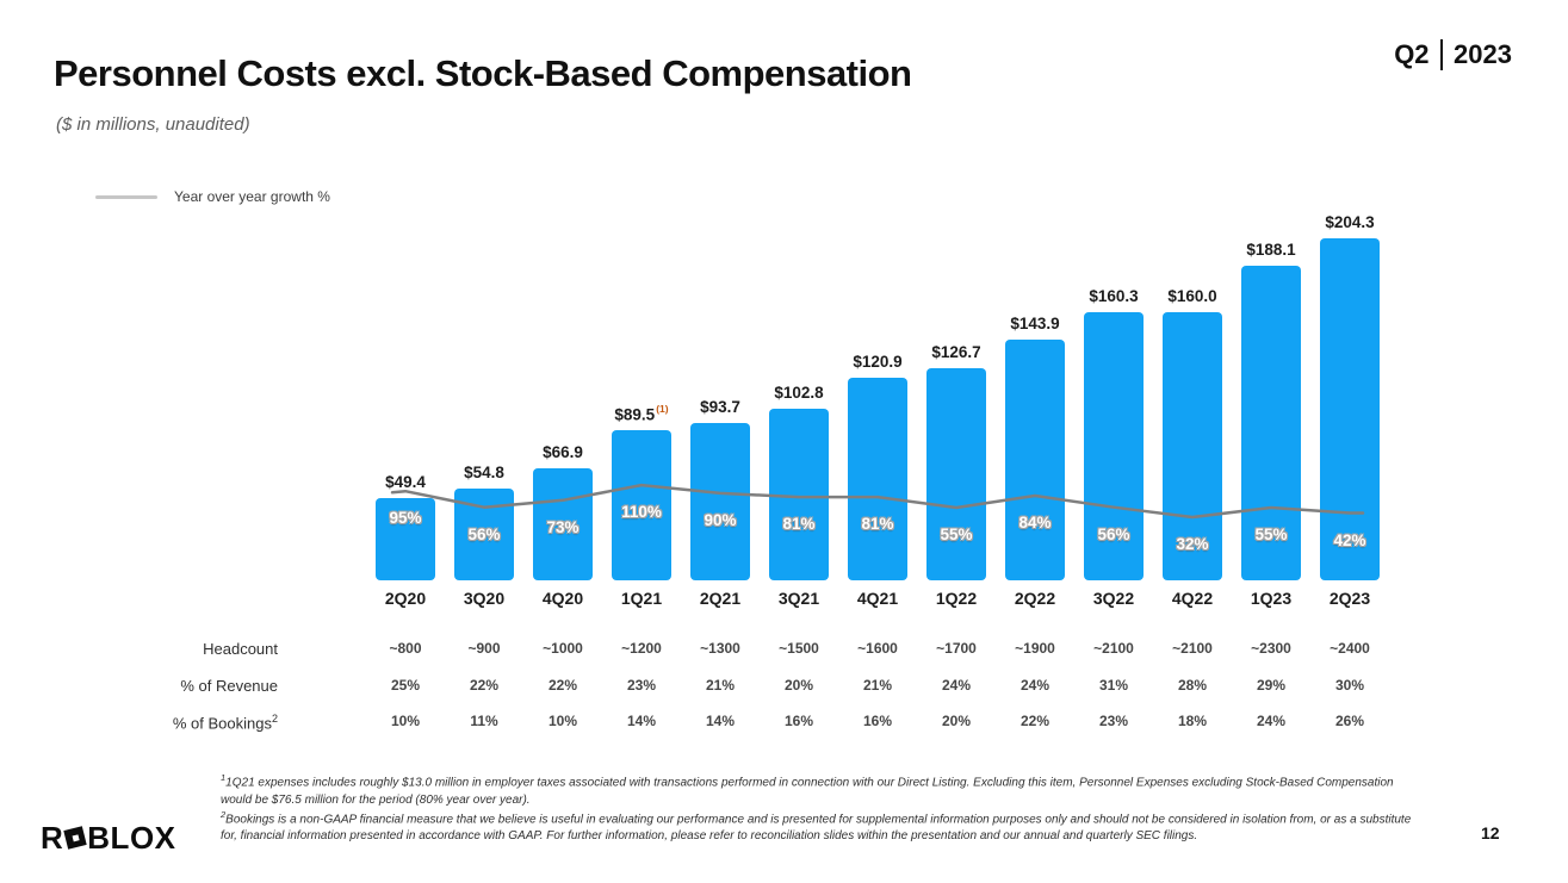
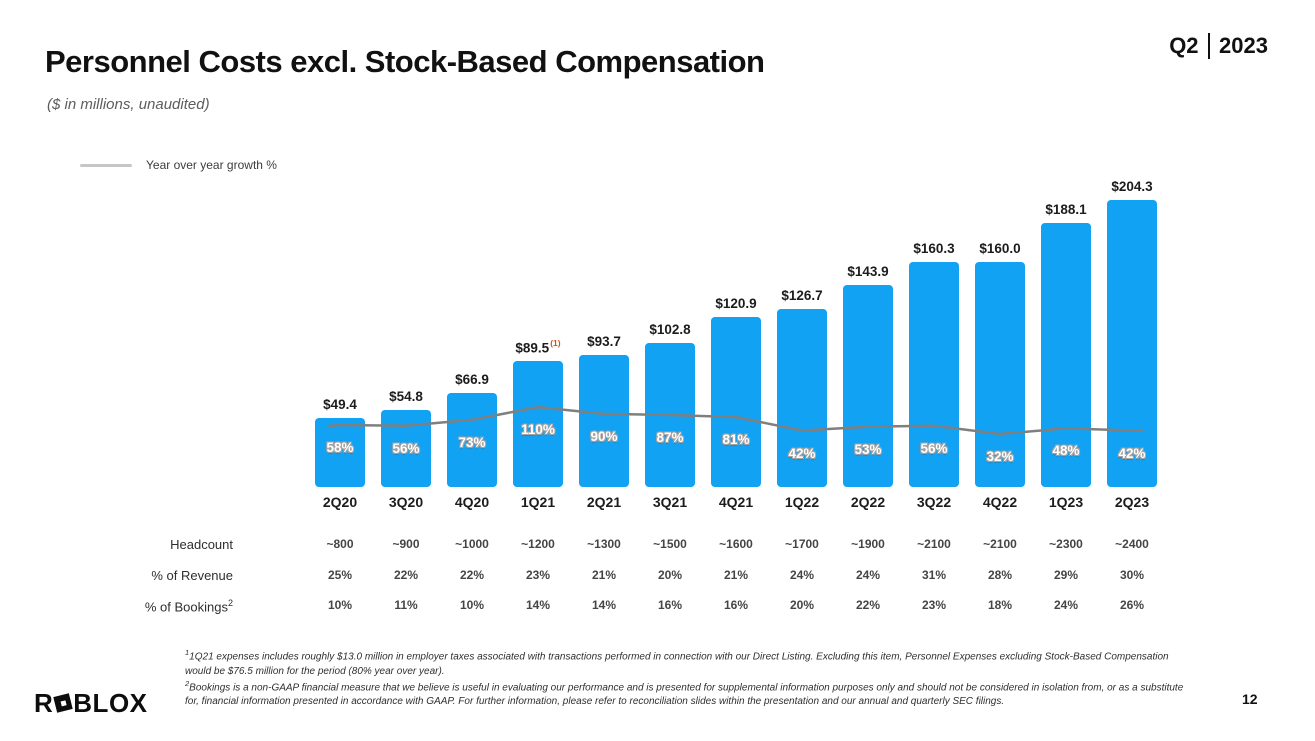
Year over year growth %/2Q20: 95% -> 58%
Year over year growth %/3Q21: 81% -> 87%
Year over year growth %/1Q22: 55% -> 42%
Year over year growth %/2Q22: 84% -> 53%
Year over year growth %/1Q23: 55% -> 48%
